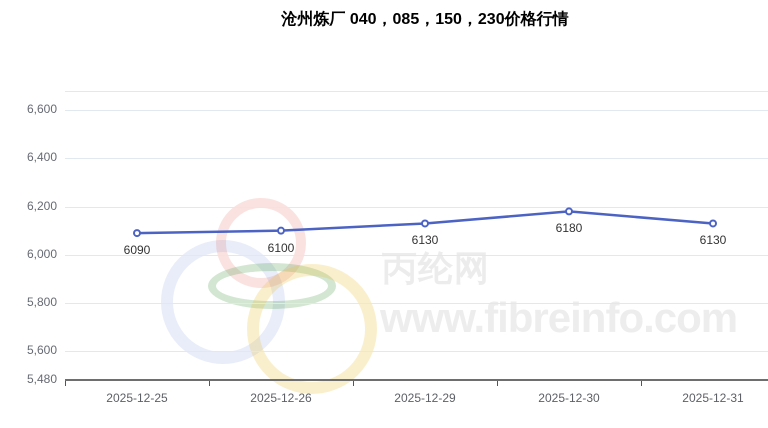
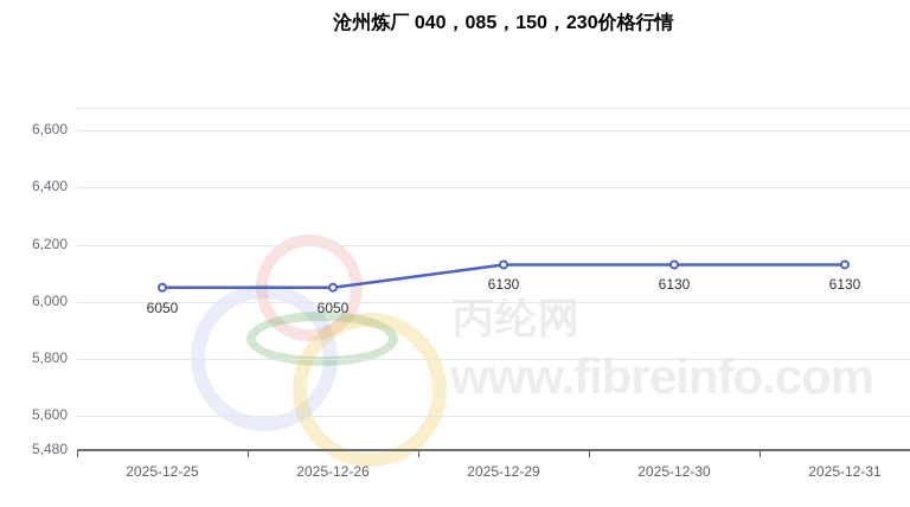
2025-12-25: 6090 -> 6050
2025-12-26: 6100 -> 6050
2025-12-30: 6180 -> 6130
